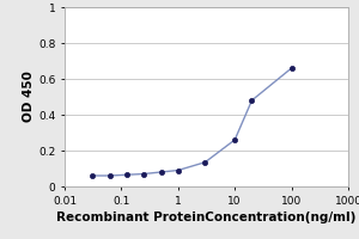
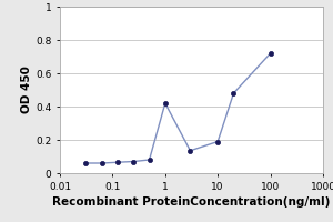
1: 0.09 -> 0.42
10: 0.26 -> 0.19
100: 0.66 -> 0.72
